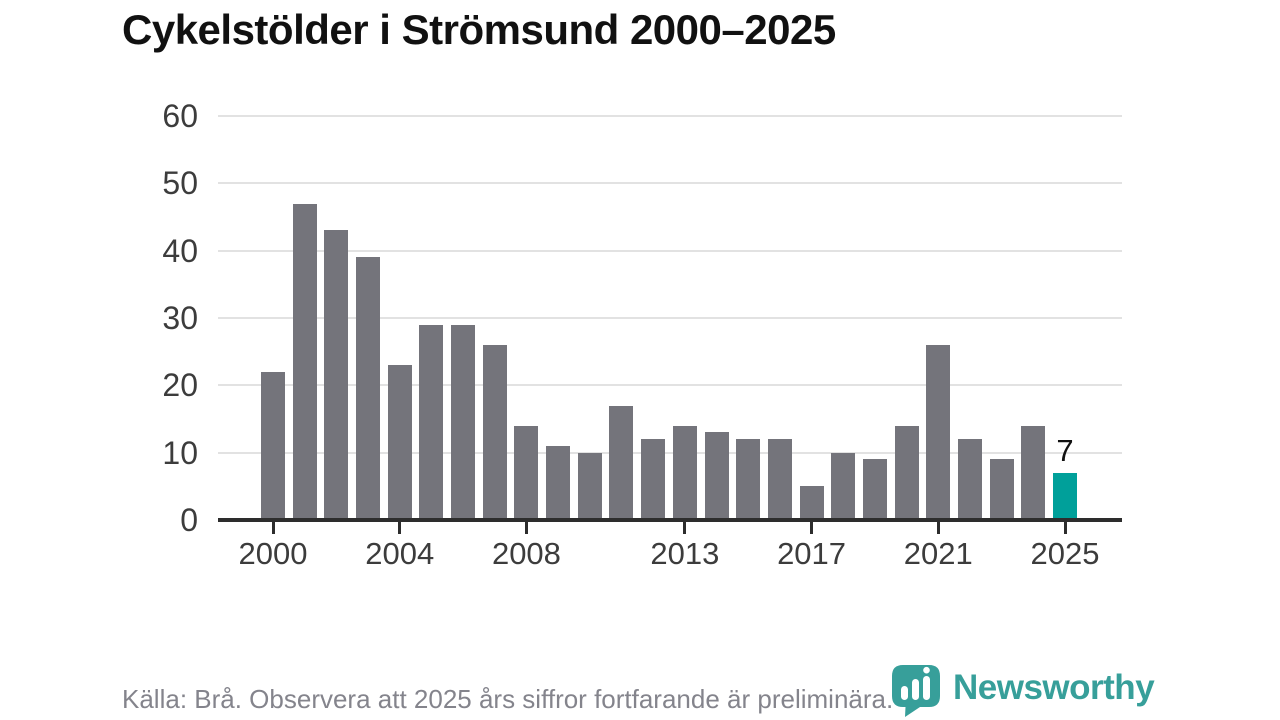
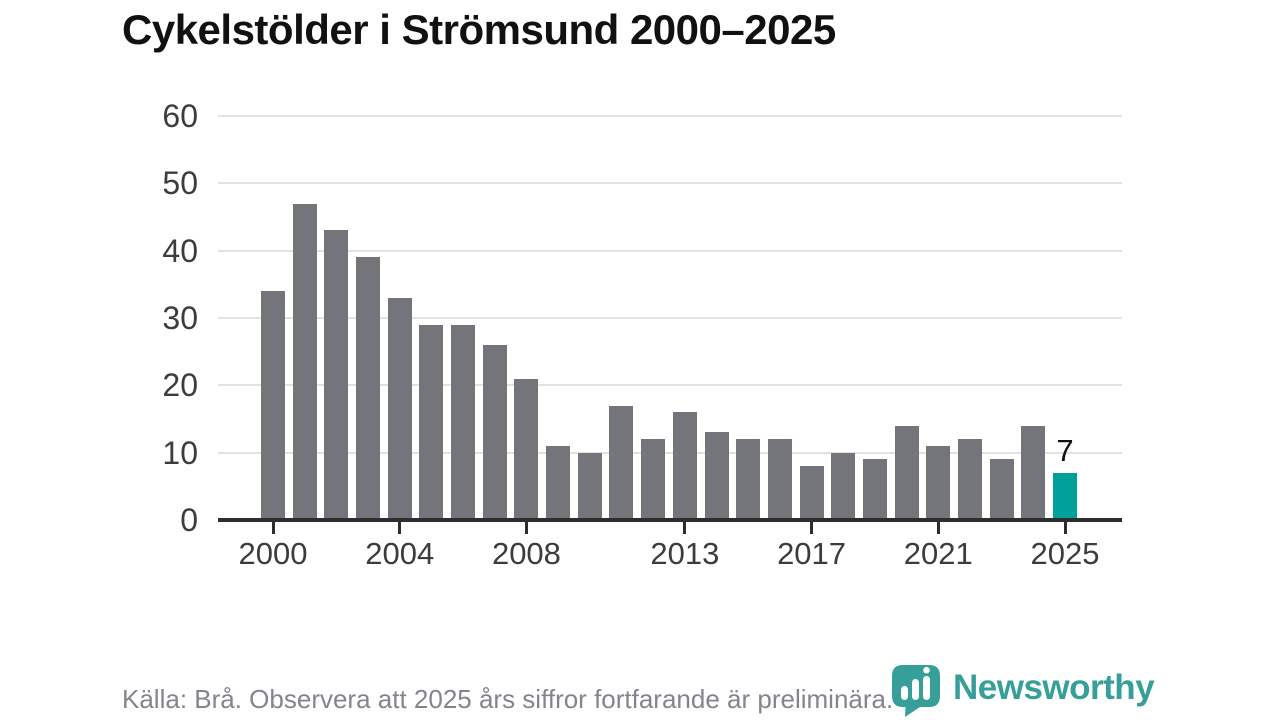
2000: 22 -> 34
2004: 23 -> 33
2008: 14 -> 21
2013: 14 -> 16
2017: 5 -> 8
2021: 26 -> 11
